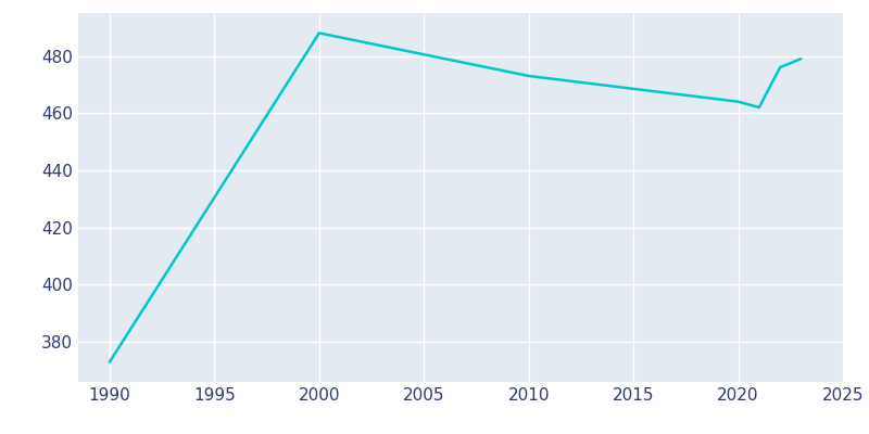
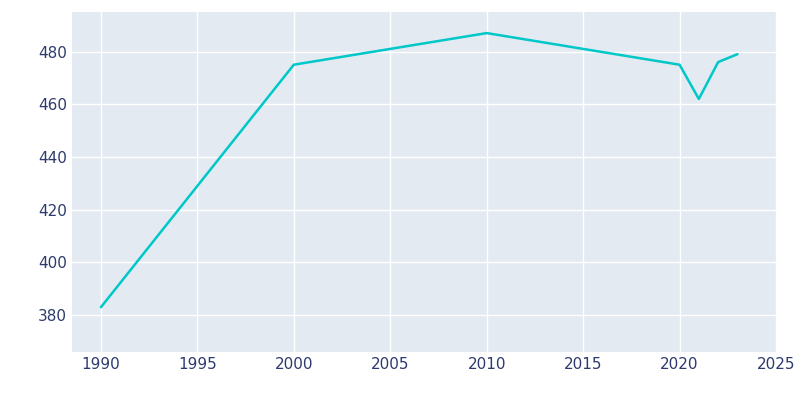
1990: 373 -> 383
2000: 488 -> 475
2010: 473 -> 487
2020: 464 -> 475
